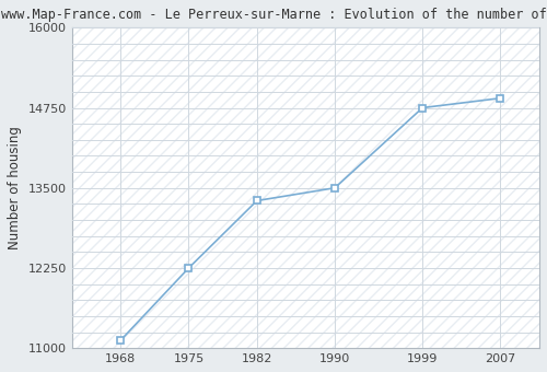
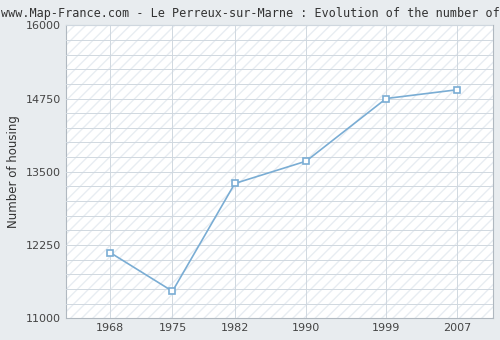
1968: 11120 -> 12120
1975: 12250 -> 11460
1990: 13500 -> 13680
